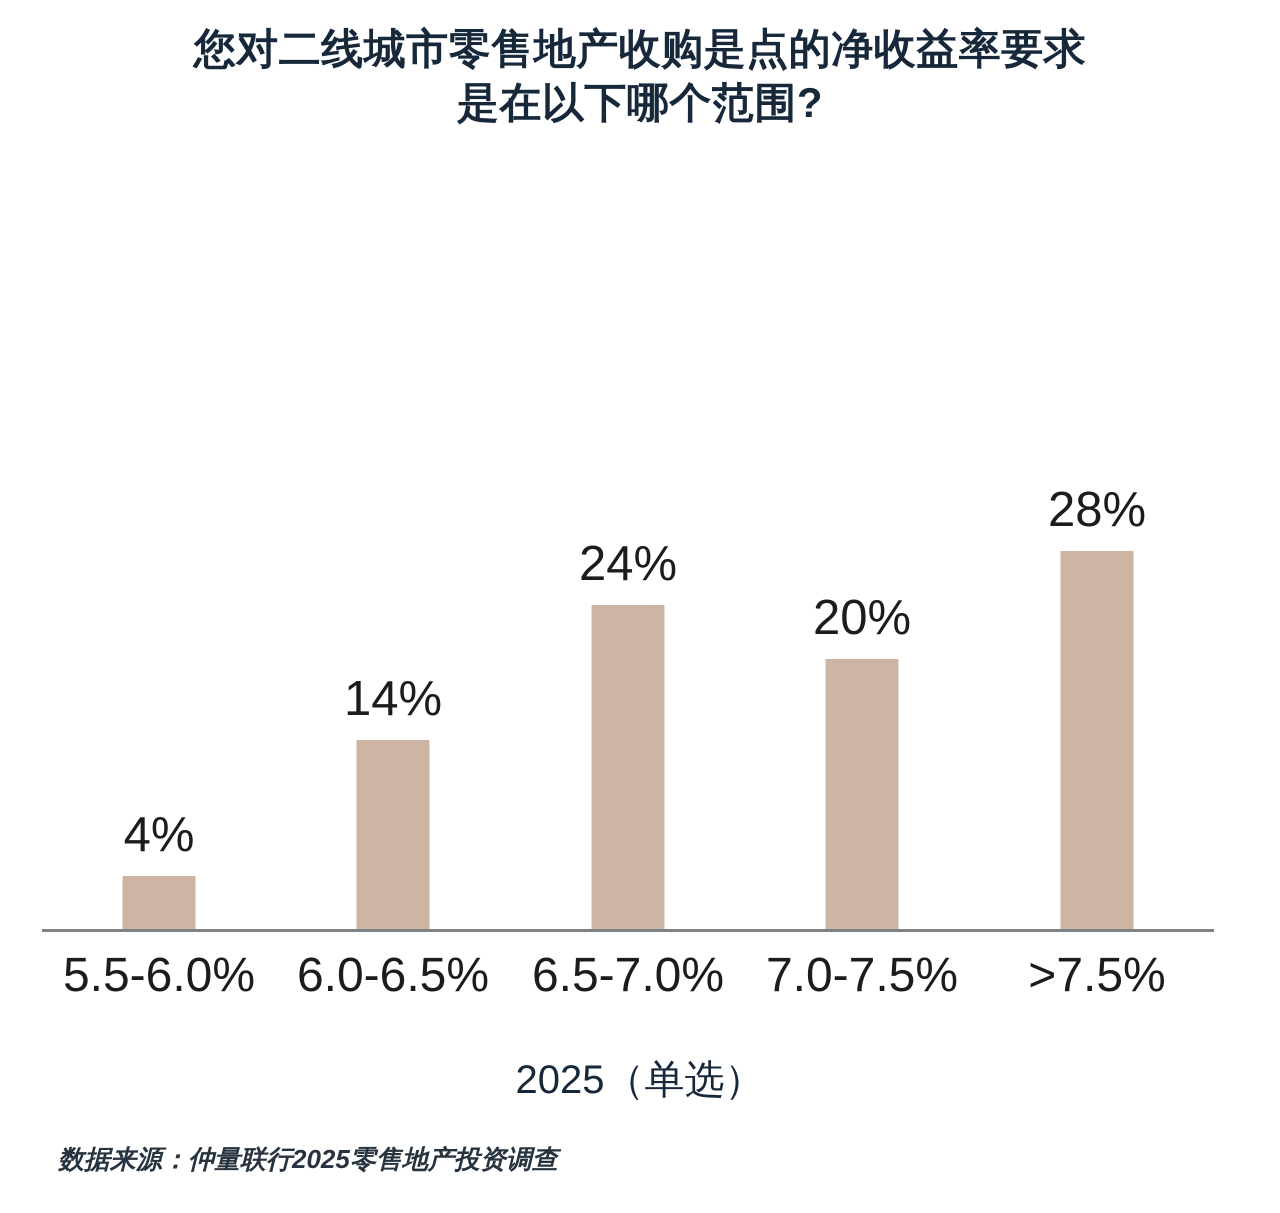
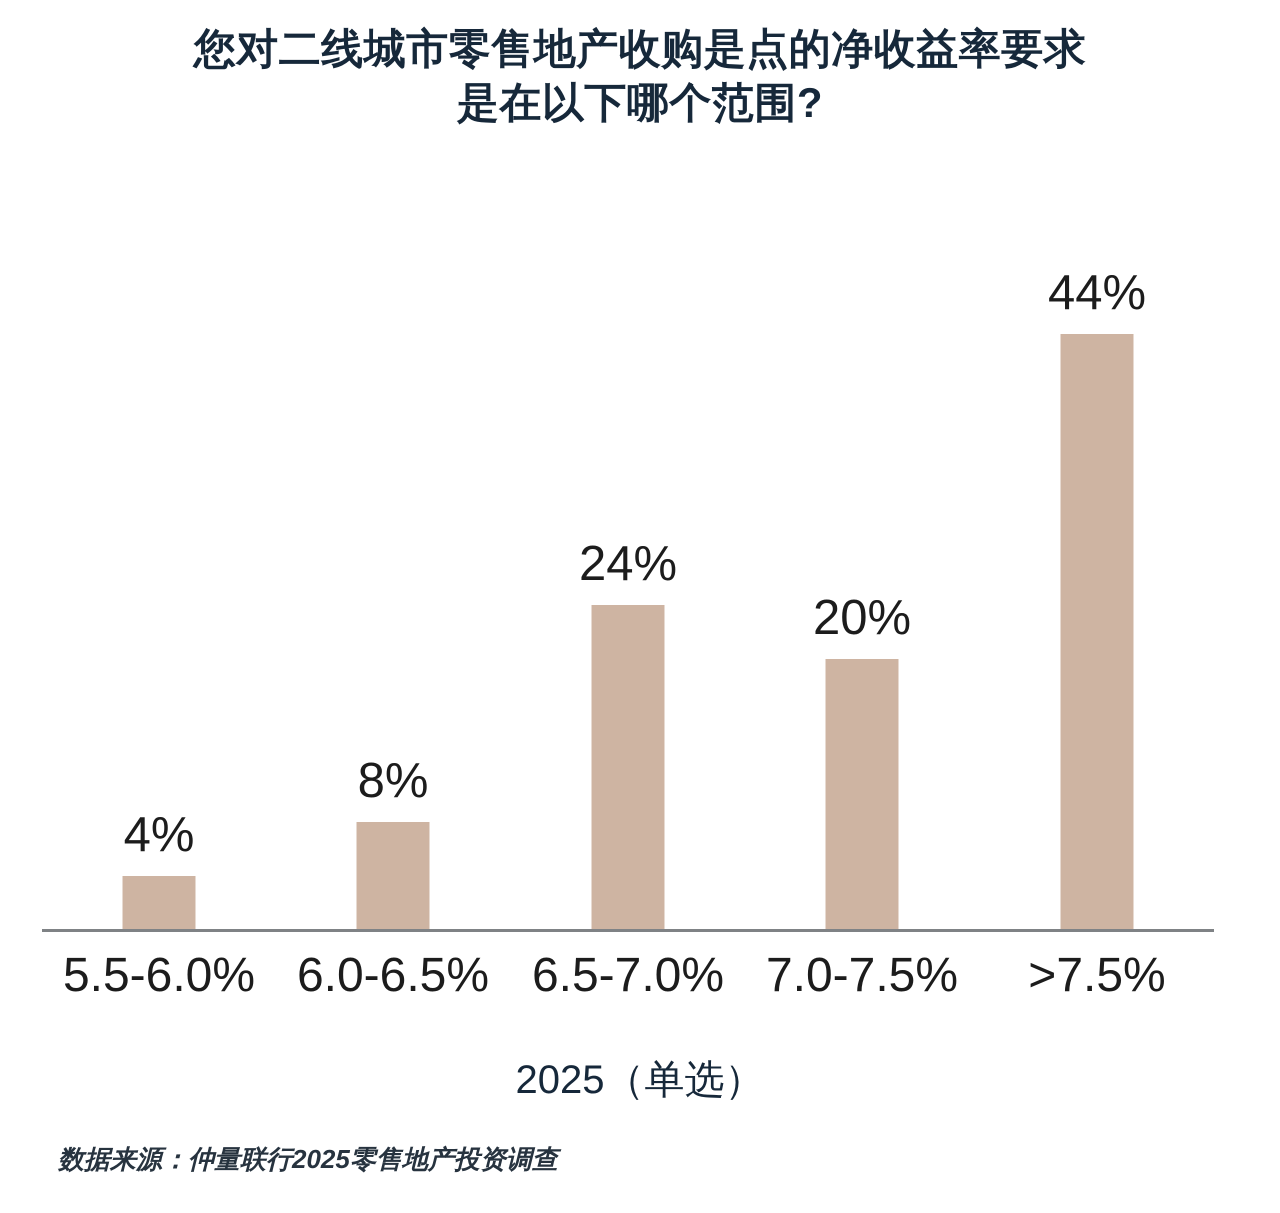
6.0-6.5%: 14% -> 8%
>7.5%: 28% -> 44%
